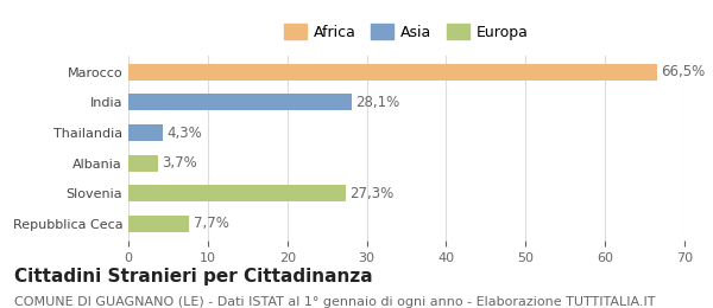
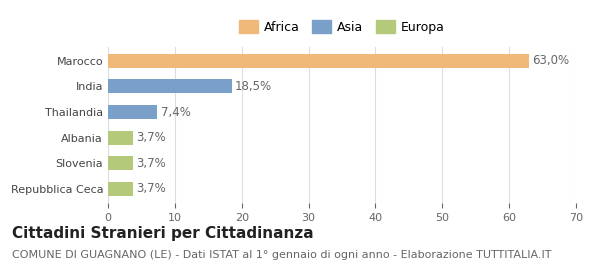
Marocco: 66,5% -> 63,0%
India: 28,1% -> 18,5%
Thailandia: 4,3% -> 7,4%
Slovenia: 27,3% -> 3,7%
Repubblica Ceca: 7,7% -> 3,7%
